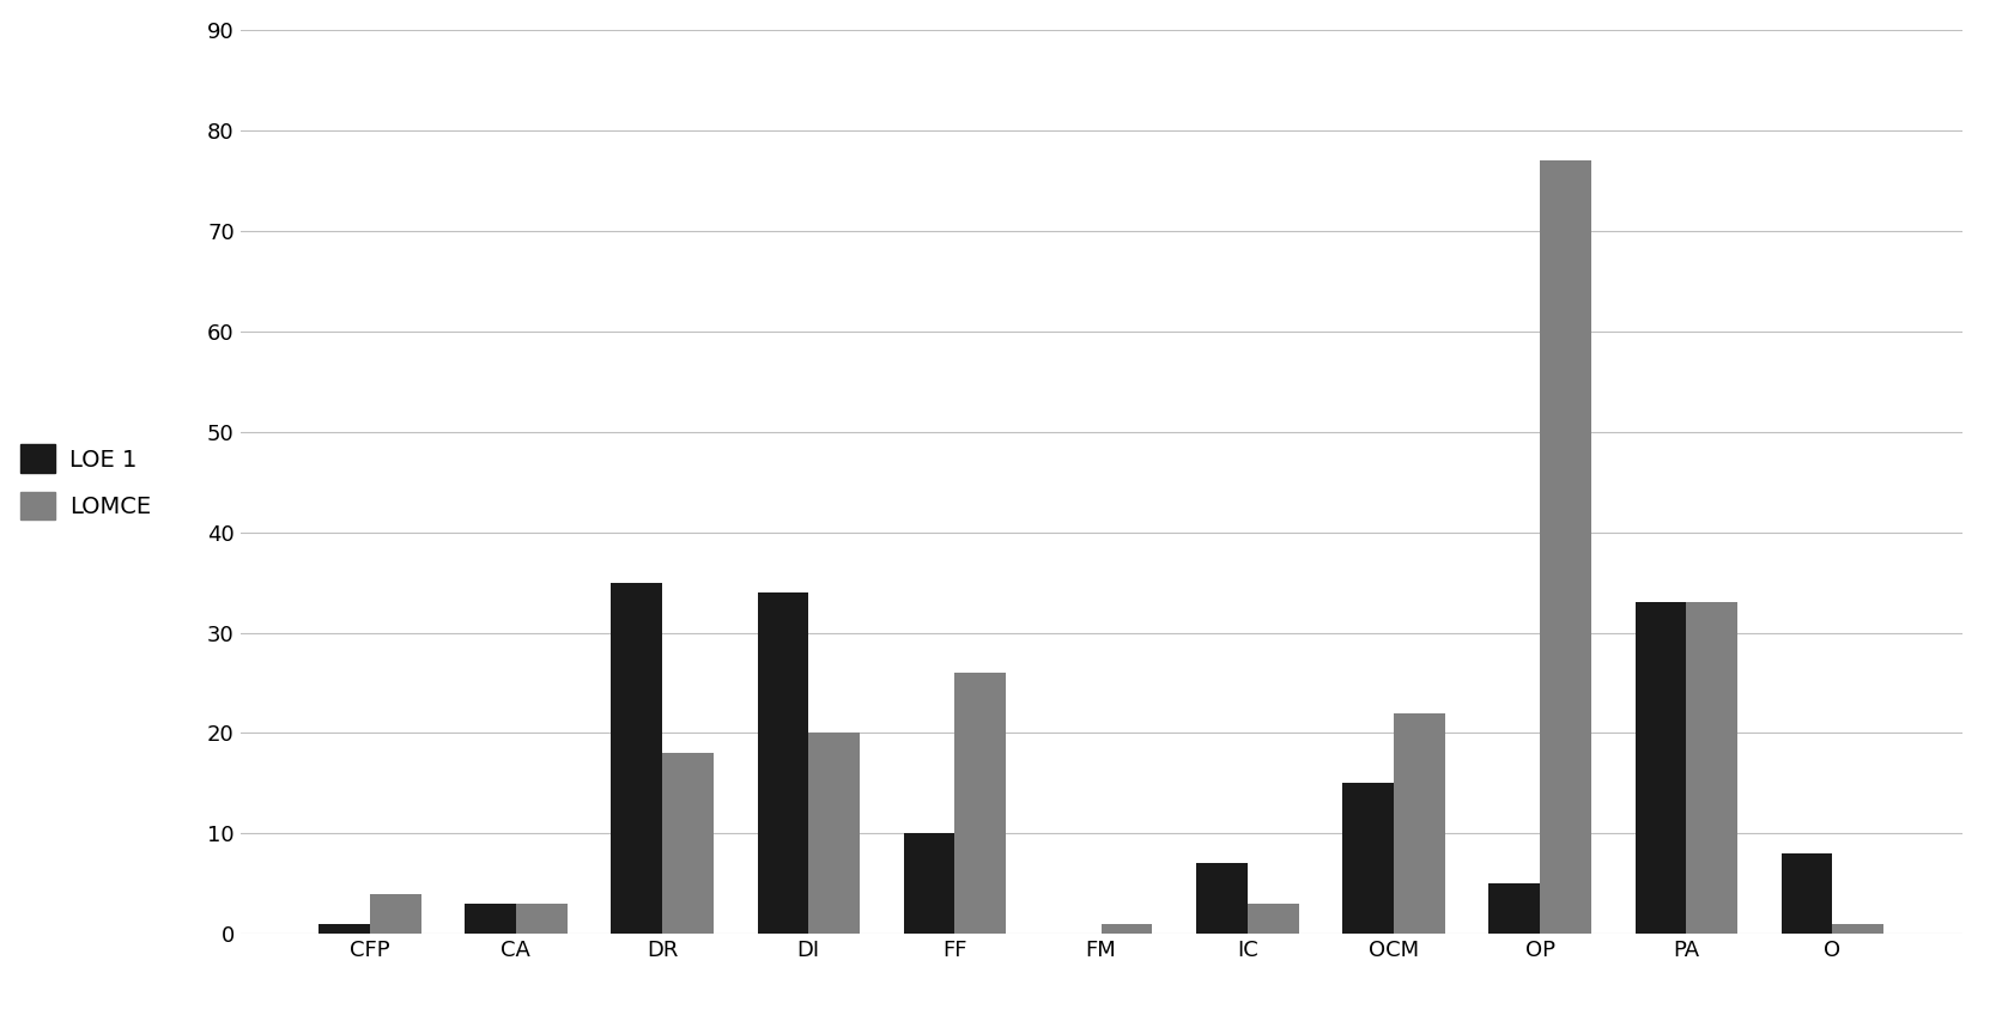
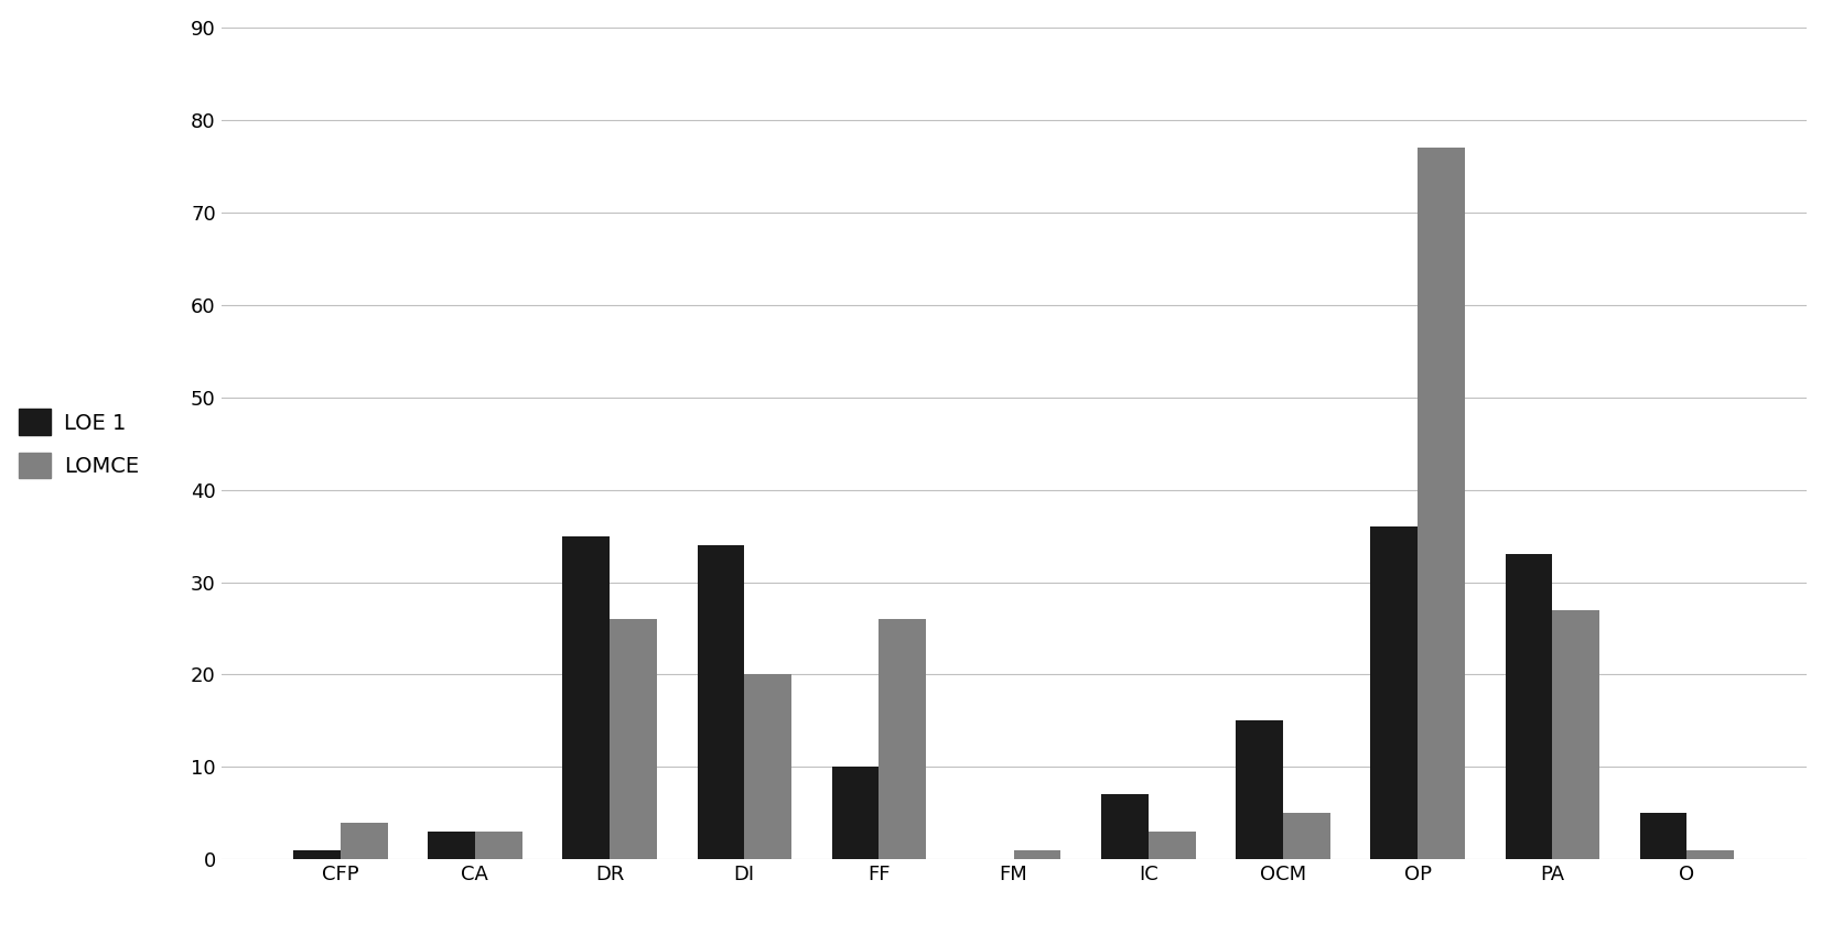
LOMCE/DR: 18 -> 26
LOMCE/OCM: 22 -> 5
LOE 1/OP: 5 -> 36
LOMCE/PA: 33 -> 27
LOE 1/O: 8 -> 5
